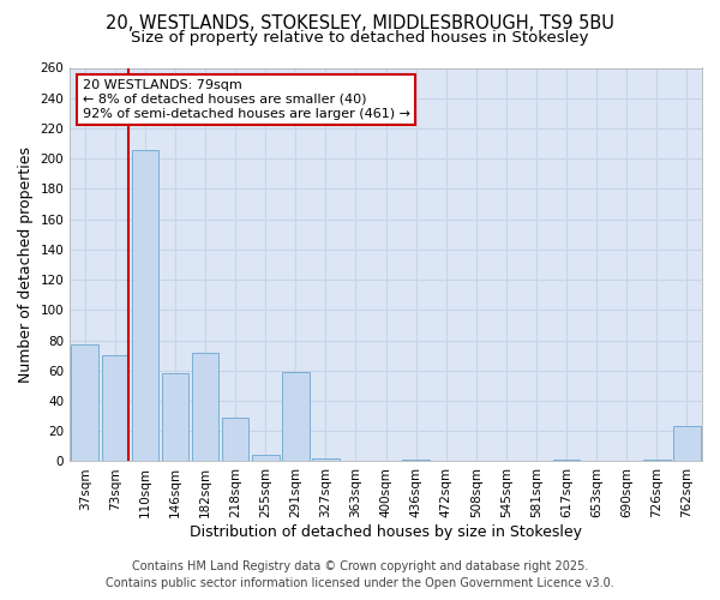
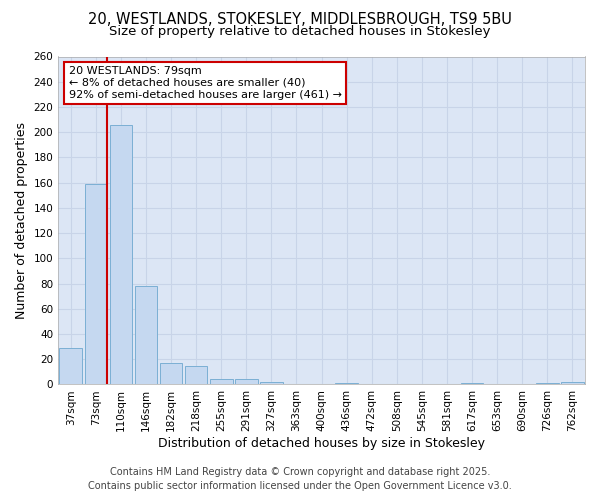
37sqm: 77 -> 29
73sqm: 70 -> 159
146sqm: 58 -> 78
182sqm: 72 -> 17
218sqm: 29 -> 15
291sqm: 59 -> 4
762sqm: 23 -> 2
